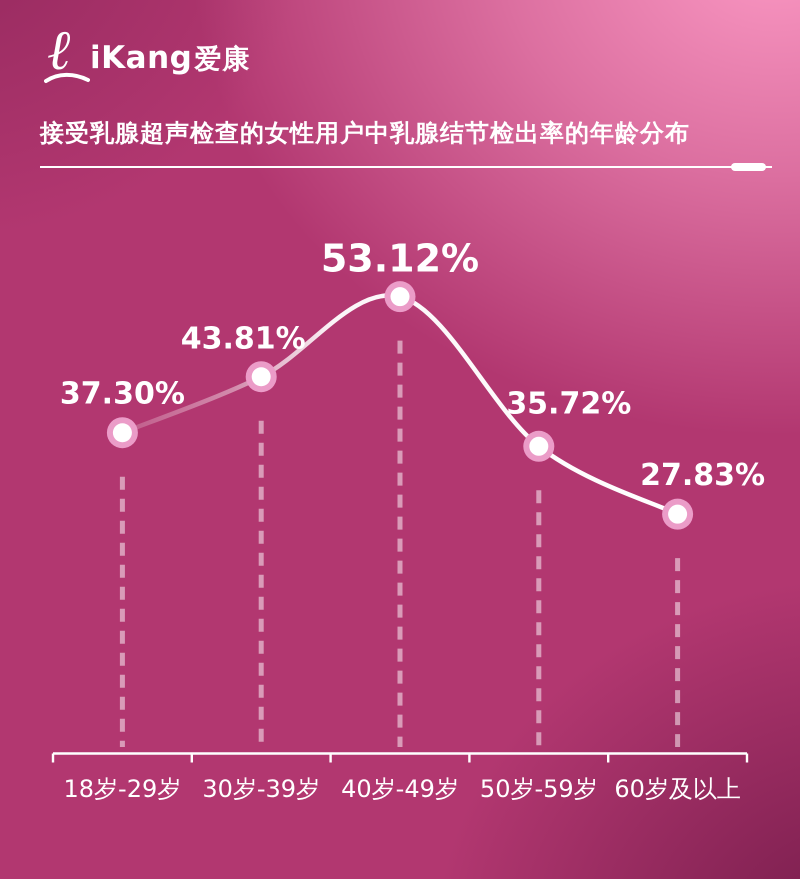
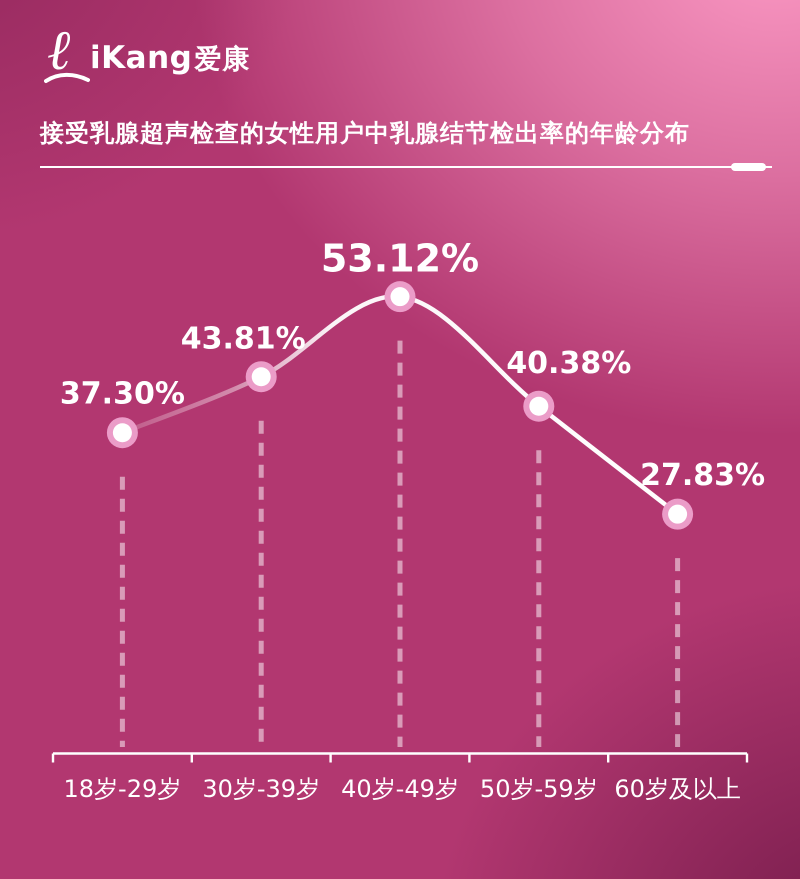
50岁-59岁: 35.72% -> 40.38%
